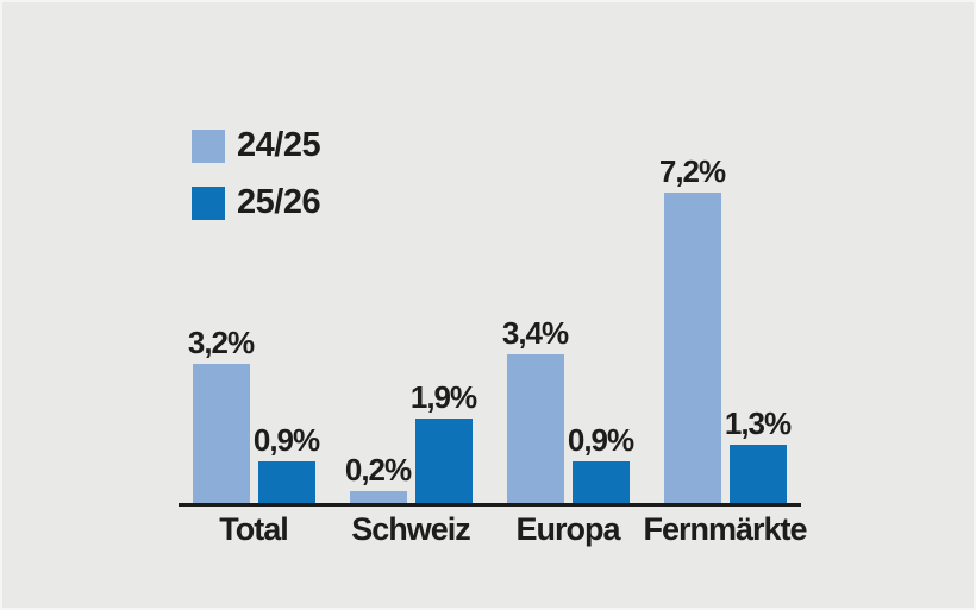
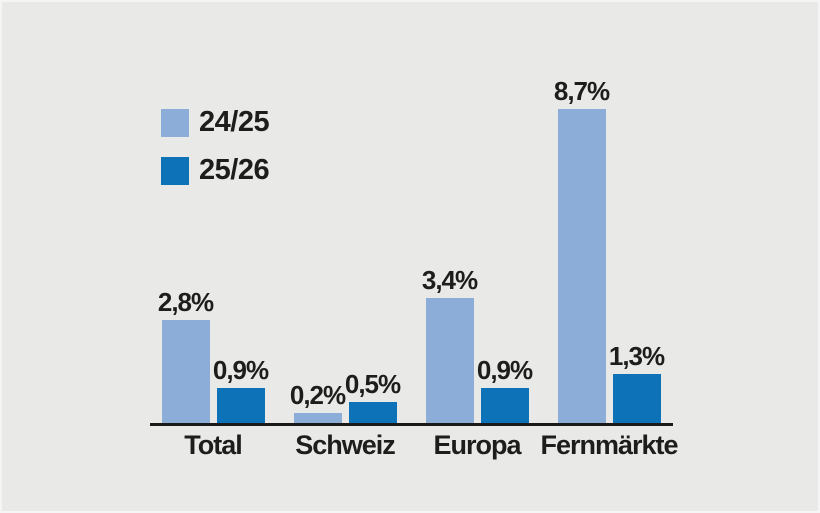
24/25/Total: 3,2% -> 2,8%
25/26/Schweiz: 1,9% -> 0,5%
24/25/Fernmärkte: 7,2% -> 8,7%
